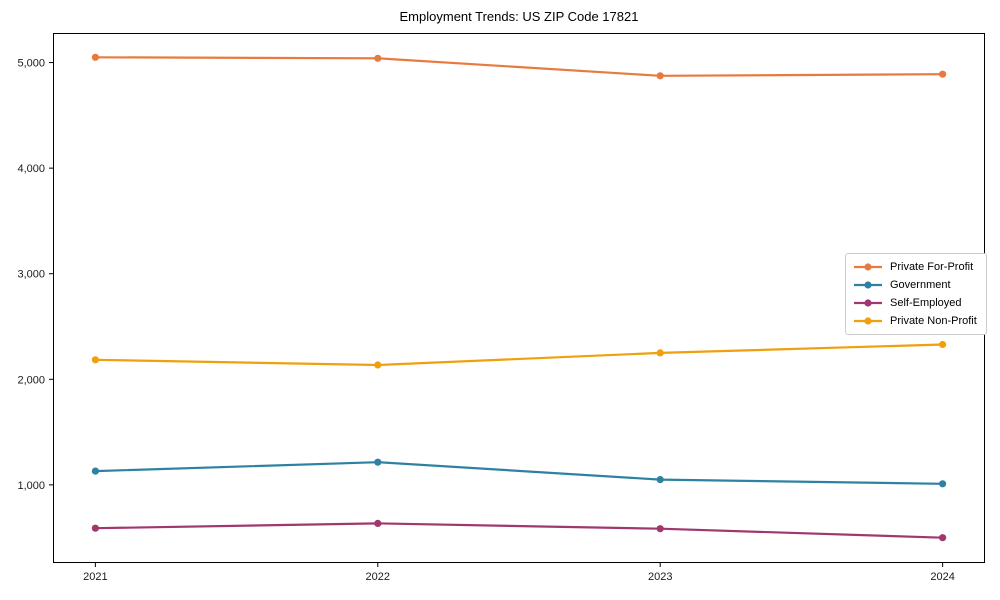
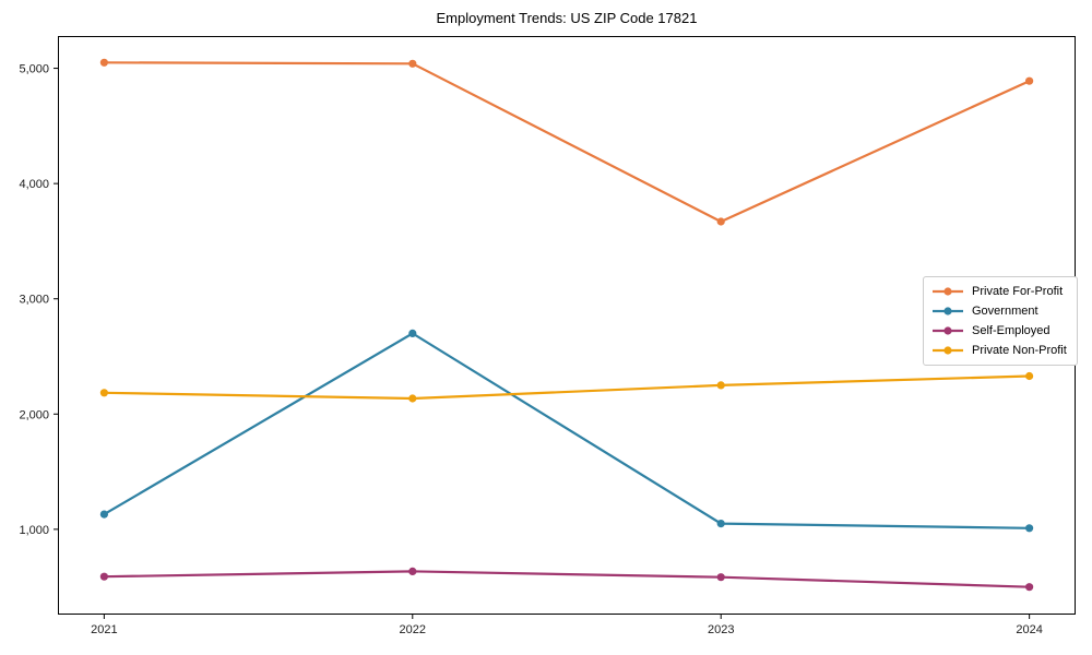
Government/2022: 1220 -> 2700
Private For-Profit/2023: 4880 -> 3670
